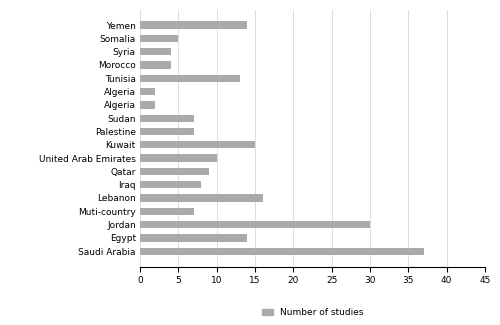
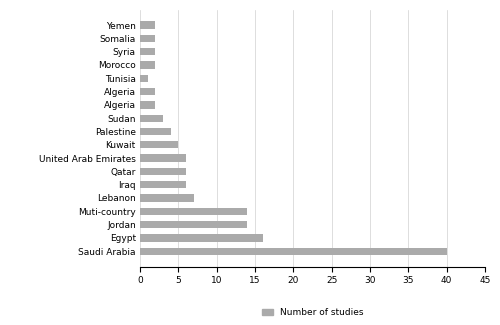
Yemen: 14 -> 2
Somalia: 5 -> 2
Syria: 4 -> 2
Morocco: 4 -> 2
Tunisia: 13 -> 1
Sudan: 7 -> 3
Palestine: 7 -> 4
Kuwait: 15 -> 5
United Arab Emirates: 10 -> 6
Qatar: 9 -> 6
Iraq: 8 -> 6
Lebanon: 16 -> 7
Muti-country: 7 -> 14
Jordan: 30 -> 14
Egypt: 14 -> 16
Saudi Arabia: 37 -> 40
